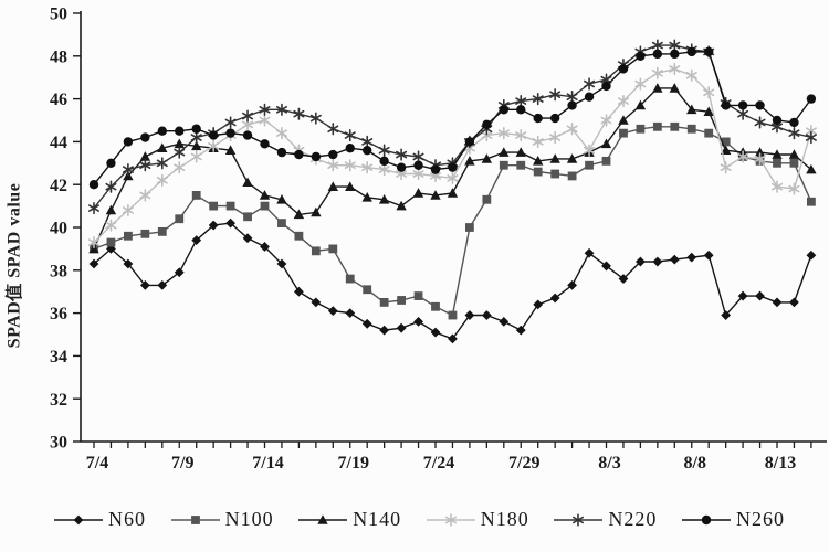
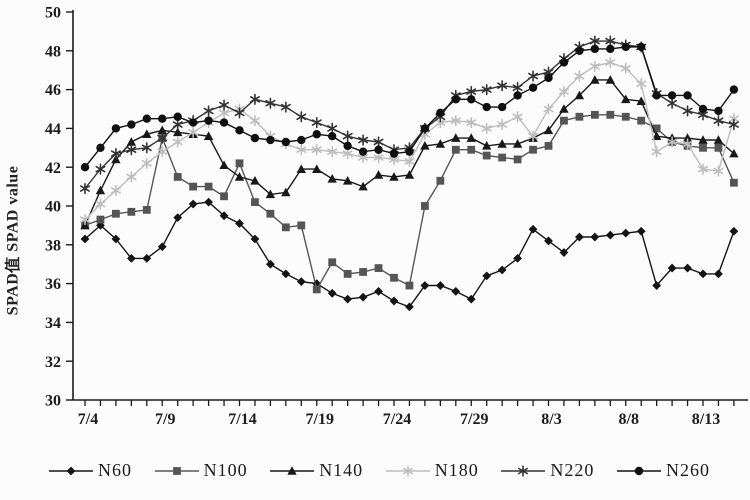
N100/7/9: 40.4 -> 43.5
N100/7/14: 41.0 -> 42.2
N220/7/14: 45.5 -> 44.8
N100/7/19: 37.6 -> 35.7
